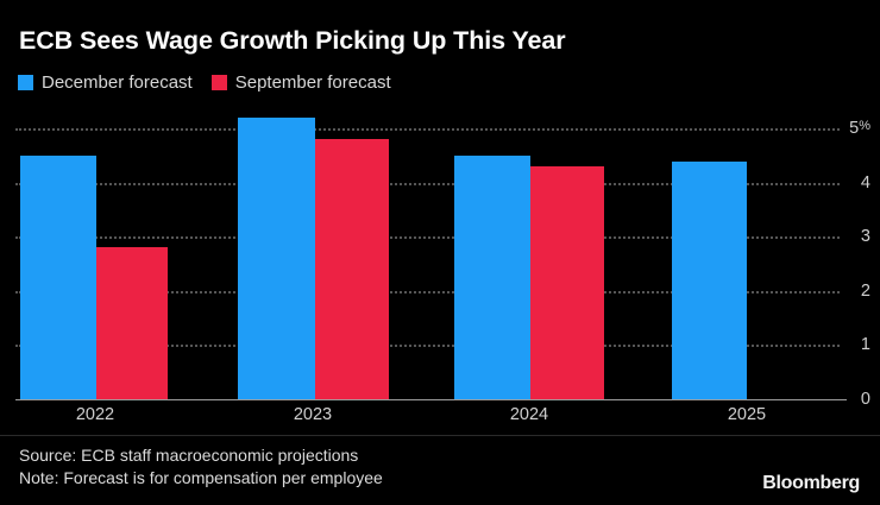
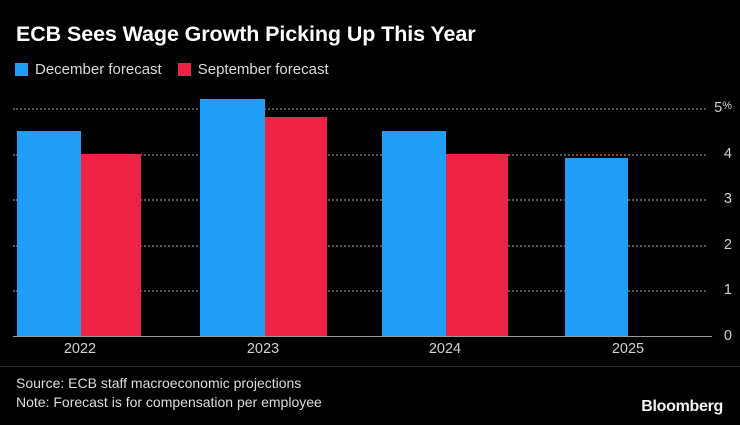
September forecast/2022: 2.8 -> 4.0
September forecast/2024: 4.3 -> 4.0
December forecast/2025: 4.4 -> 3.9
